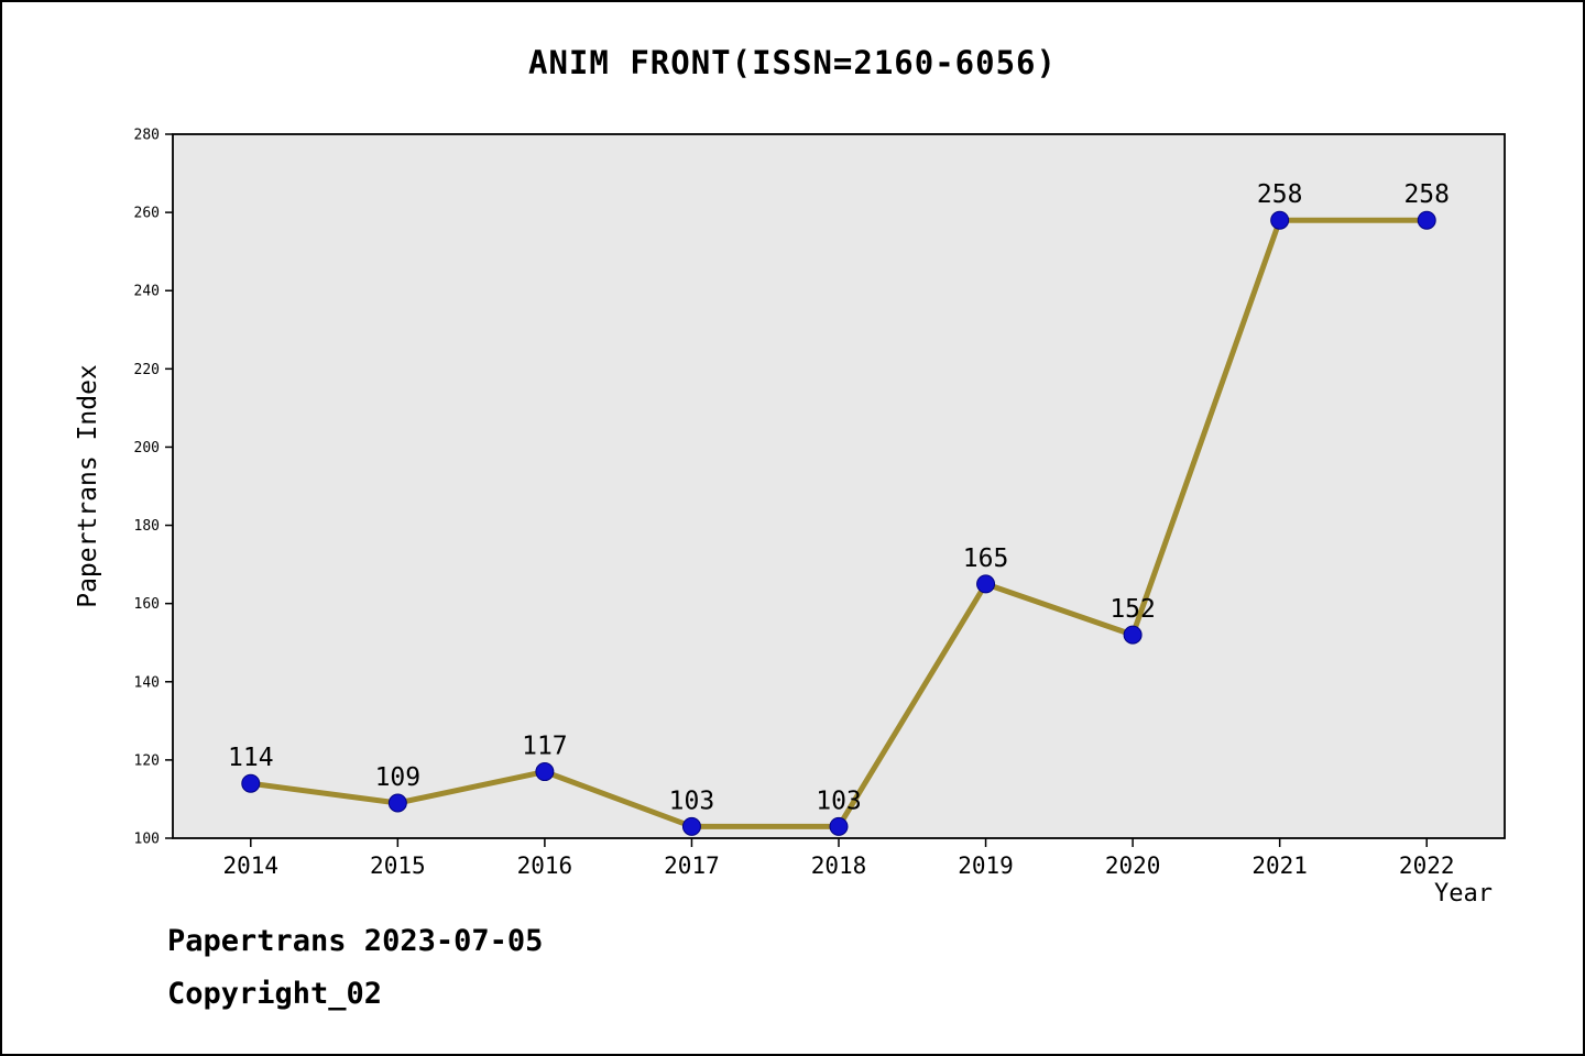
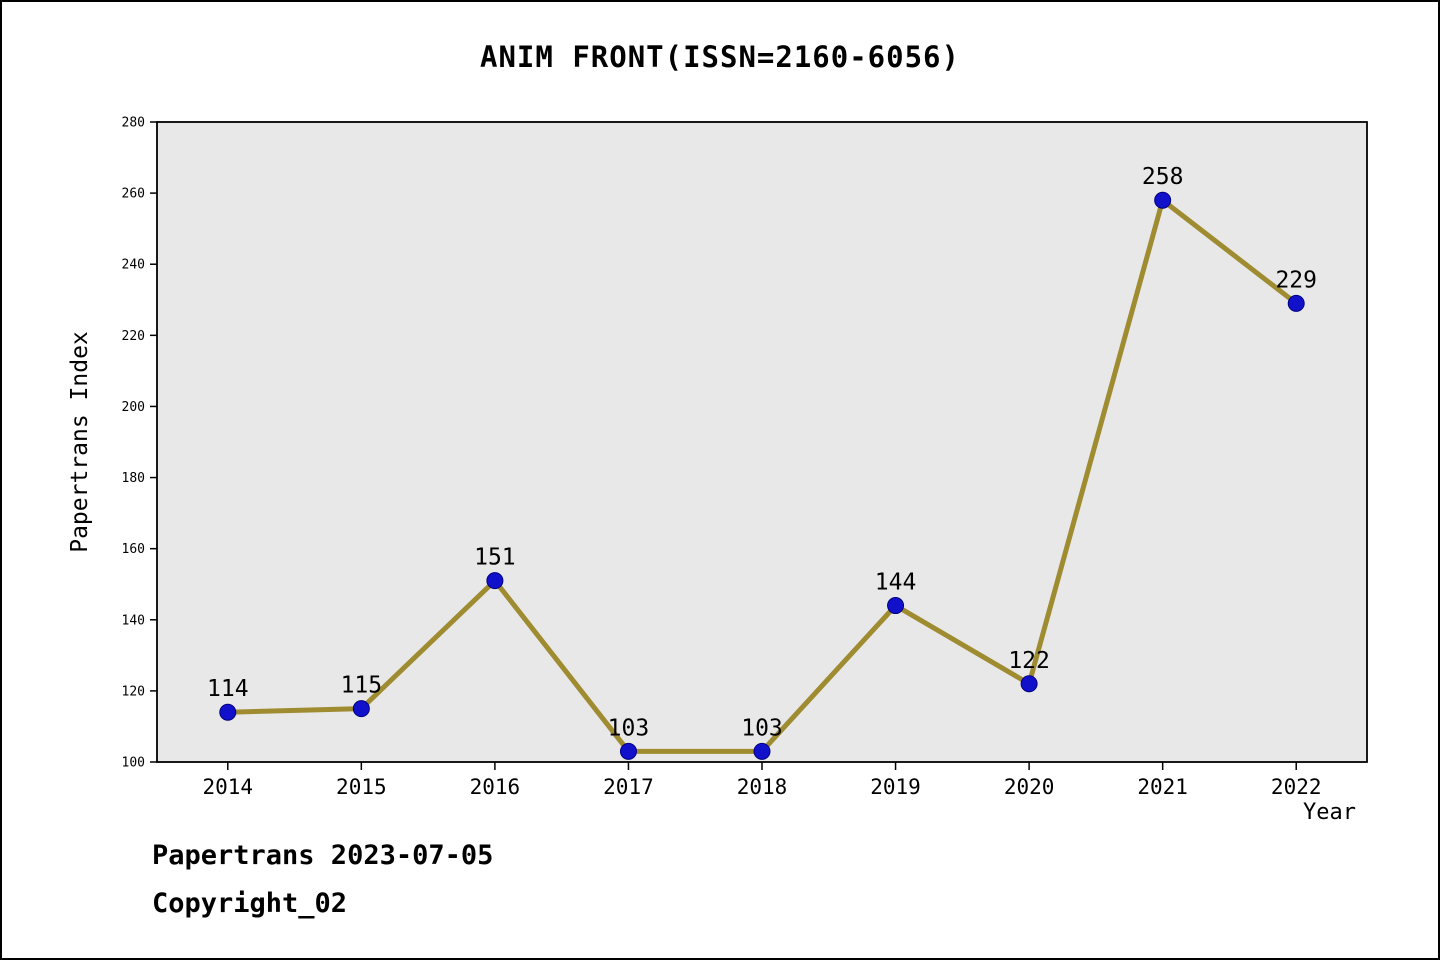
2015: 109 -> 115
2016: 117 -> 151
2019: 165 -> 144
2020: 152 -> 122
2022: 258 -> 229
